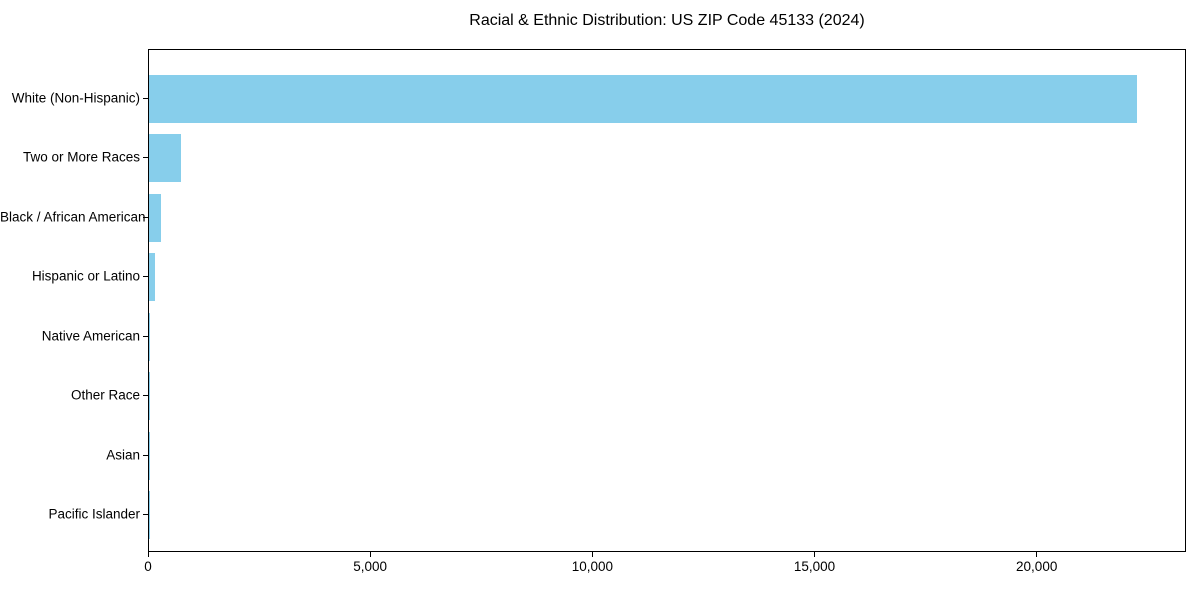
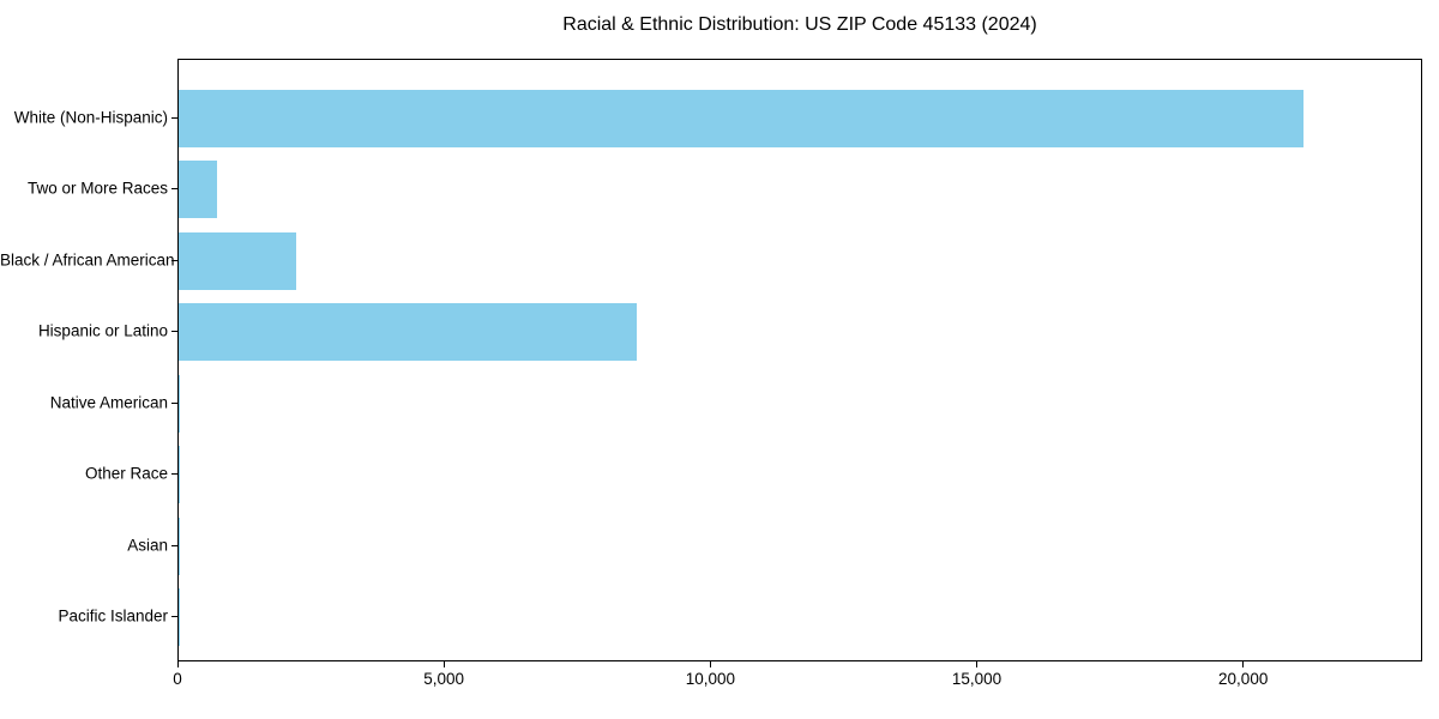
White (Non-Hispanic): 22200 -> 21100
Black / African American: 300 -> 2200
Hispanic or Latino: 100 -> 8600
